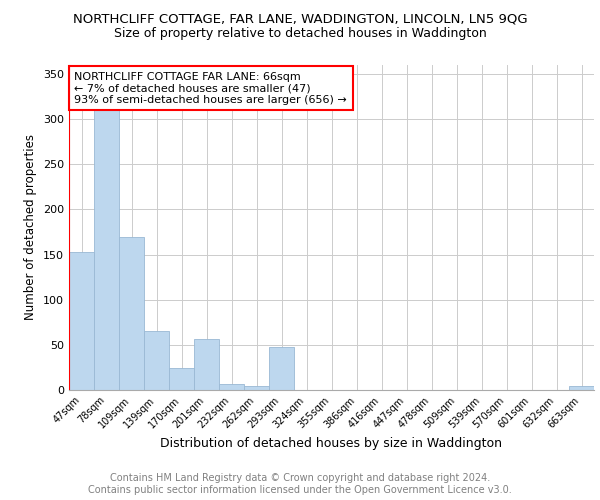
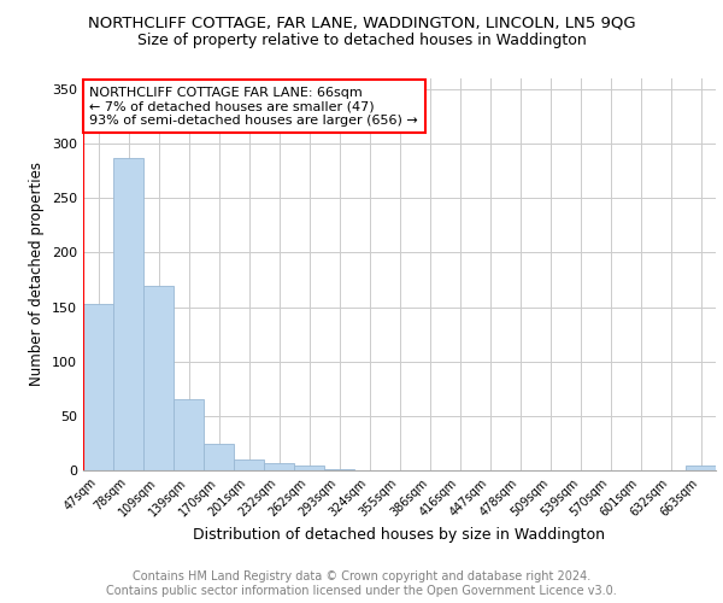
78sqm: 310 -> 287
201sqm: 56 -> 10
293sqm: 48 -> 1
